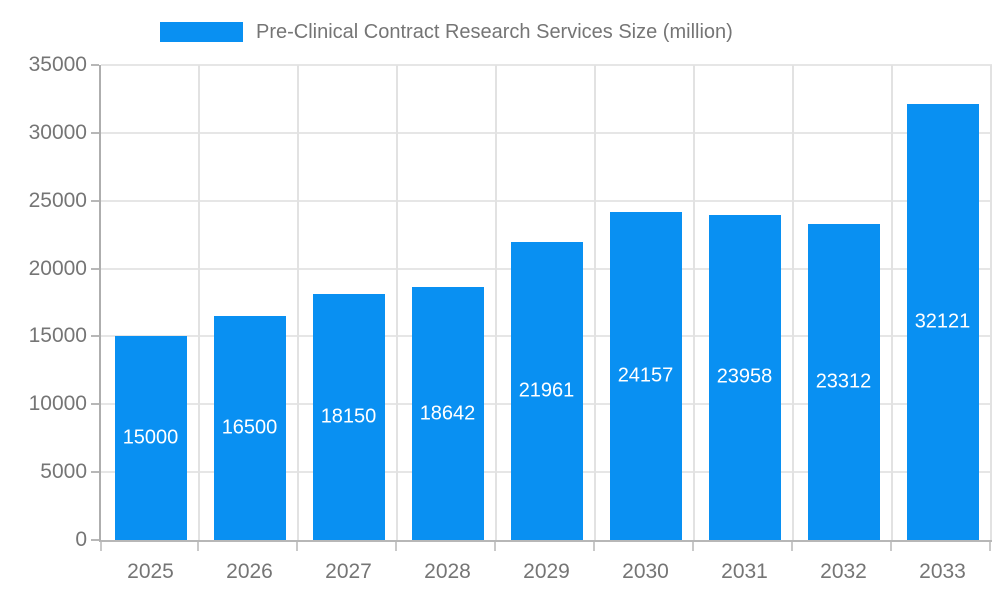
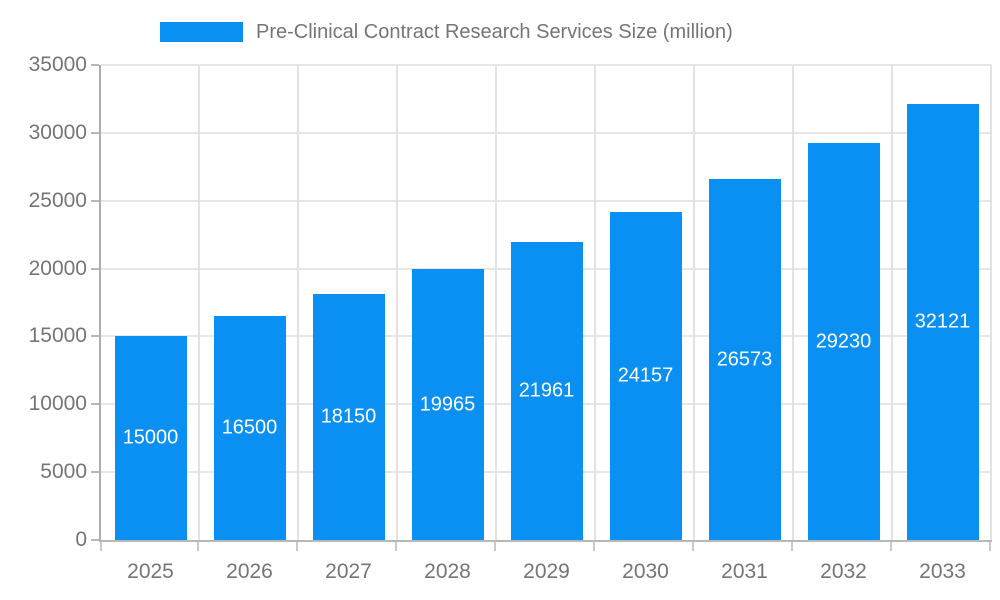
2028: 18642 -> 19965
2031: 23958 -> 26573
2032: 23312 -> 29230
